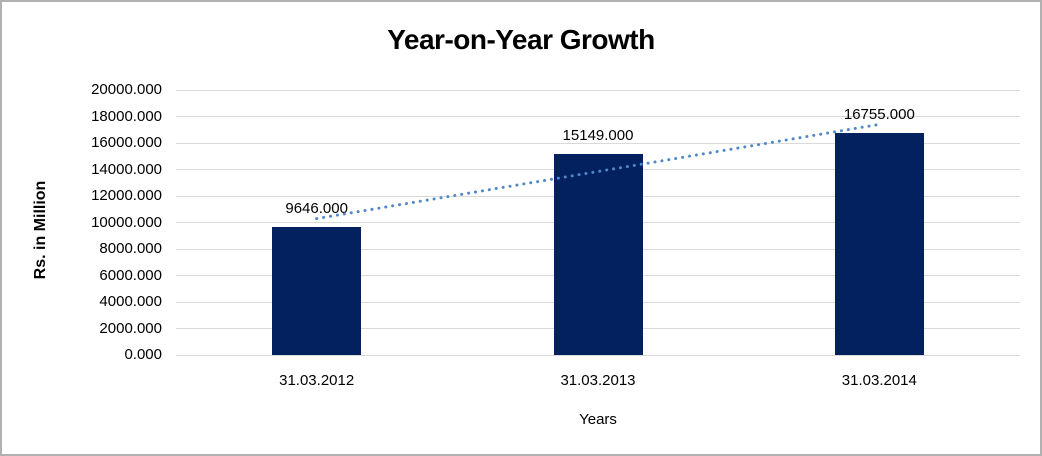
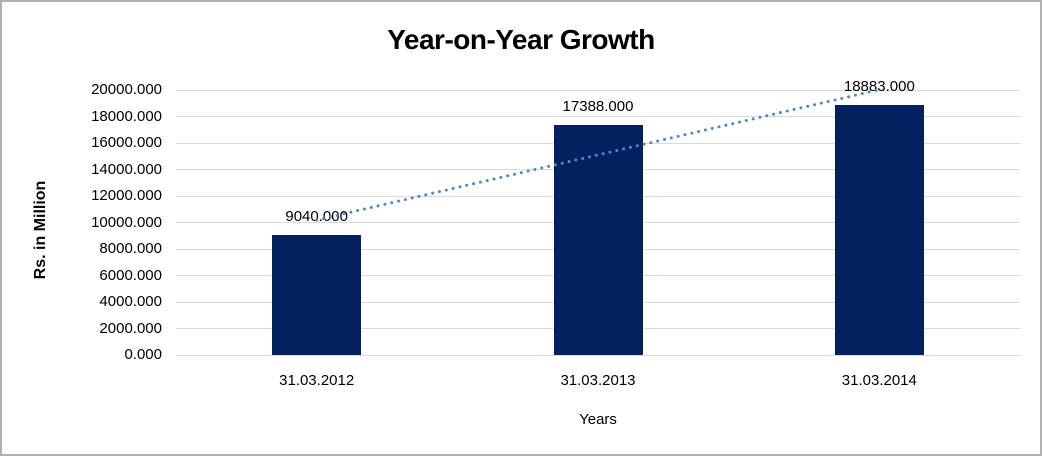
31.03.2012: 9646.000 -> 9040.000
31.03.2013: 15149.000 -> 17388.000
31.03.2014: 16755.000 -> 18883.000
